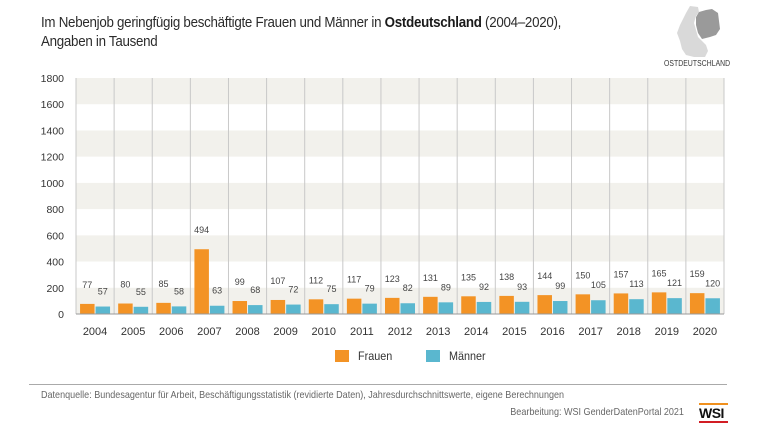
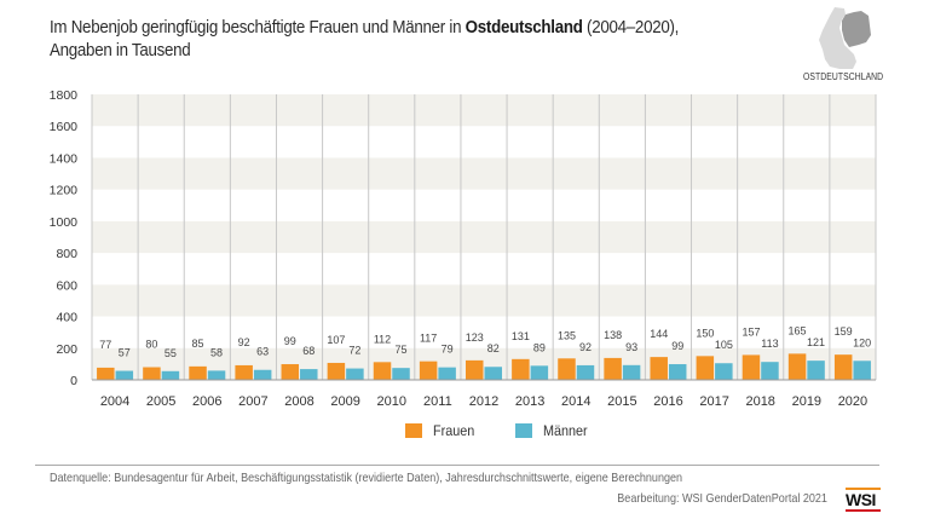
Frauen/2007: 494 -> 92
